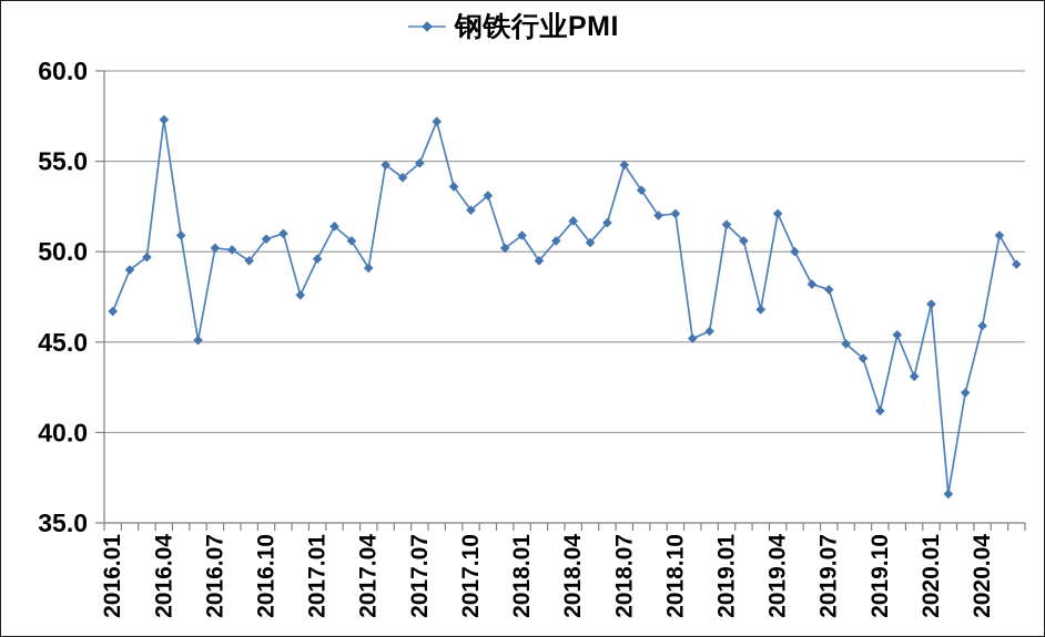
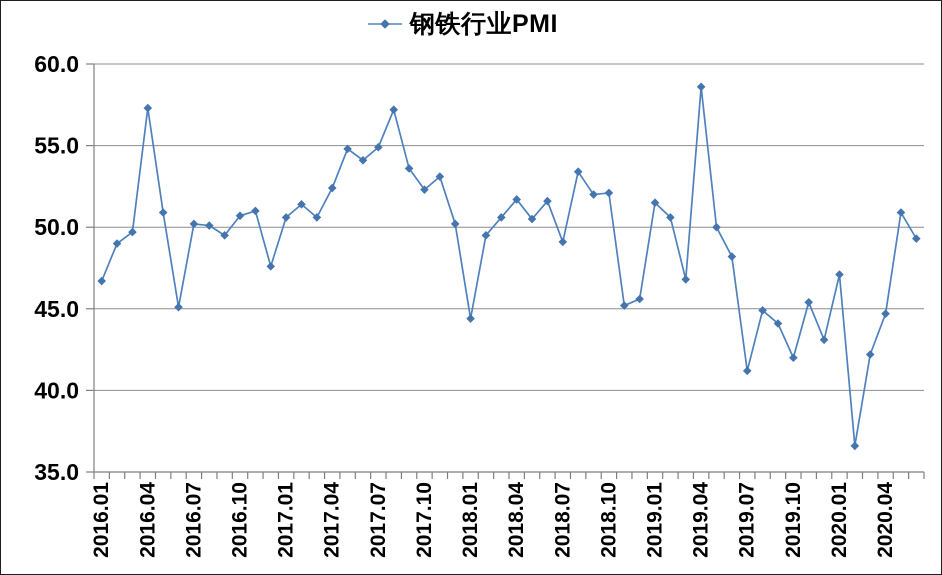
2017.01: 49.6 -> 50.6
2017.04: 49.1 -> 52.4
2018.01: 50.9 -> 44.4
2018.07: 54.8 -> 49.1
2019.04: 52.1 -> 58.6
2019.07: 47.9 -> 41.2
2019.10: 41.2 -> 42.0
2020.04: 45.9 -> 44.7
